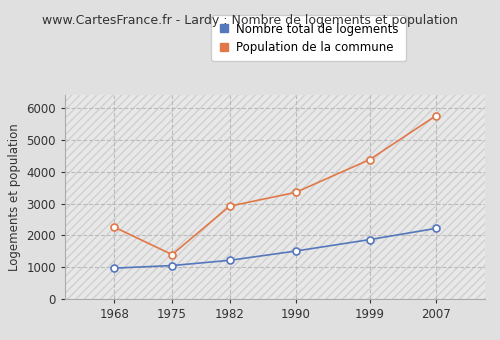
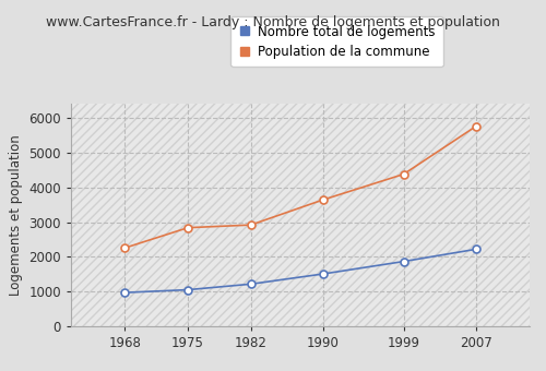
Population de la commune/1975: 1400 -> 2840
Population de la commune/1990: 3350 -> 3640
